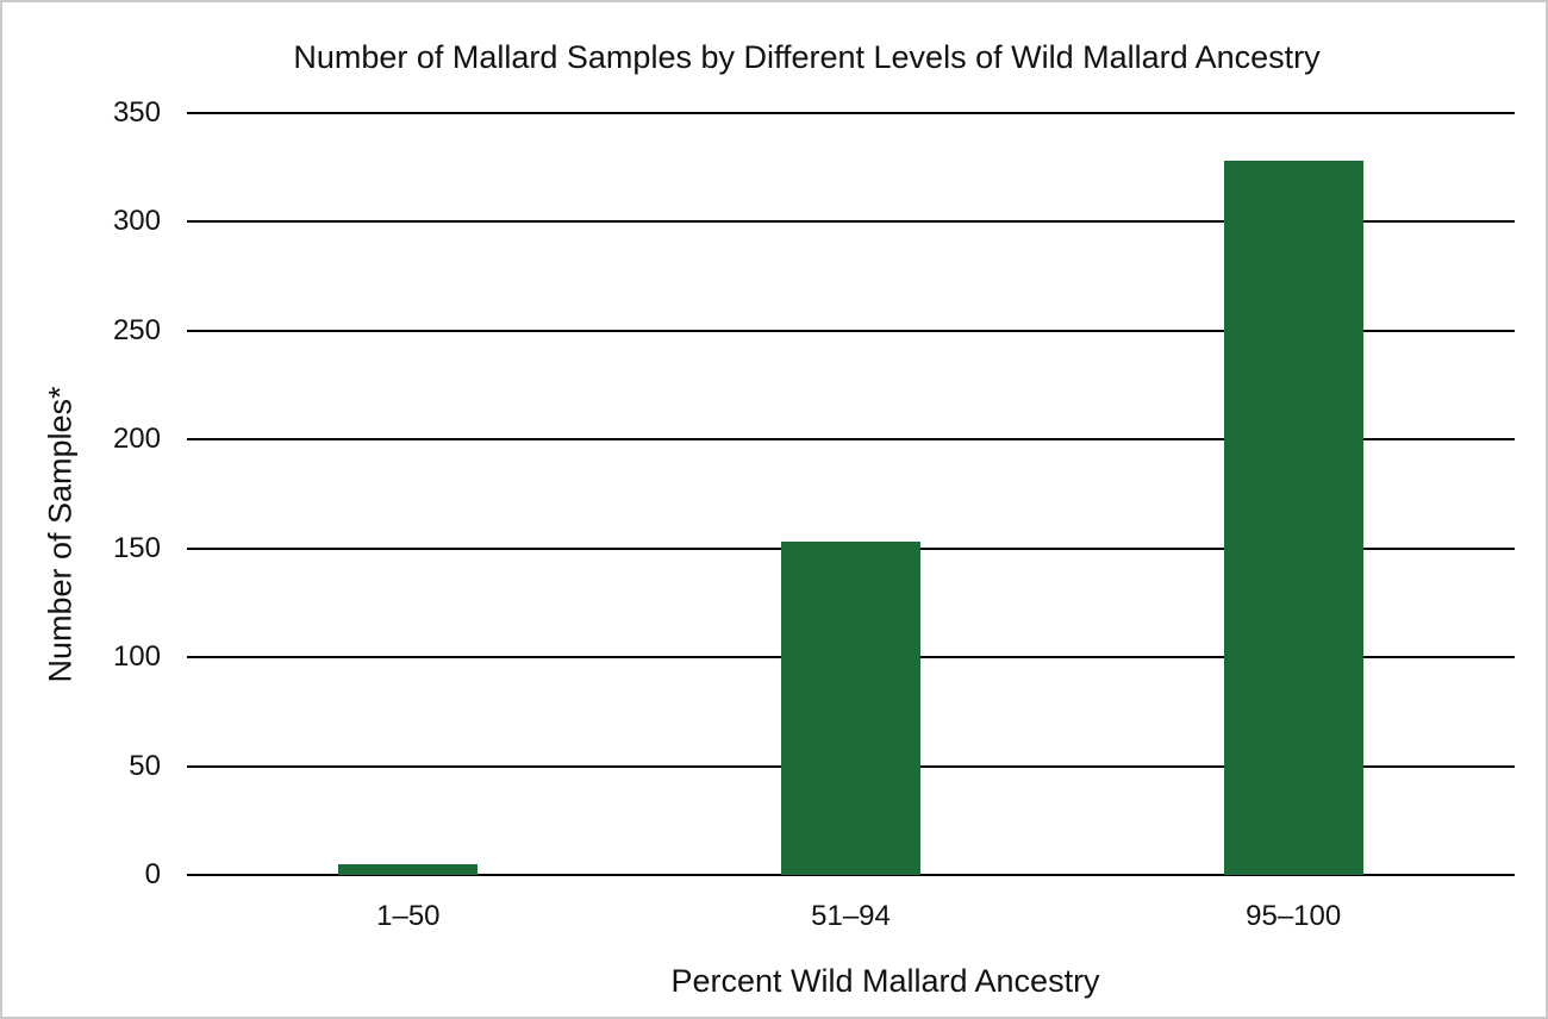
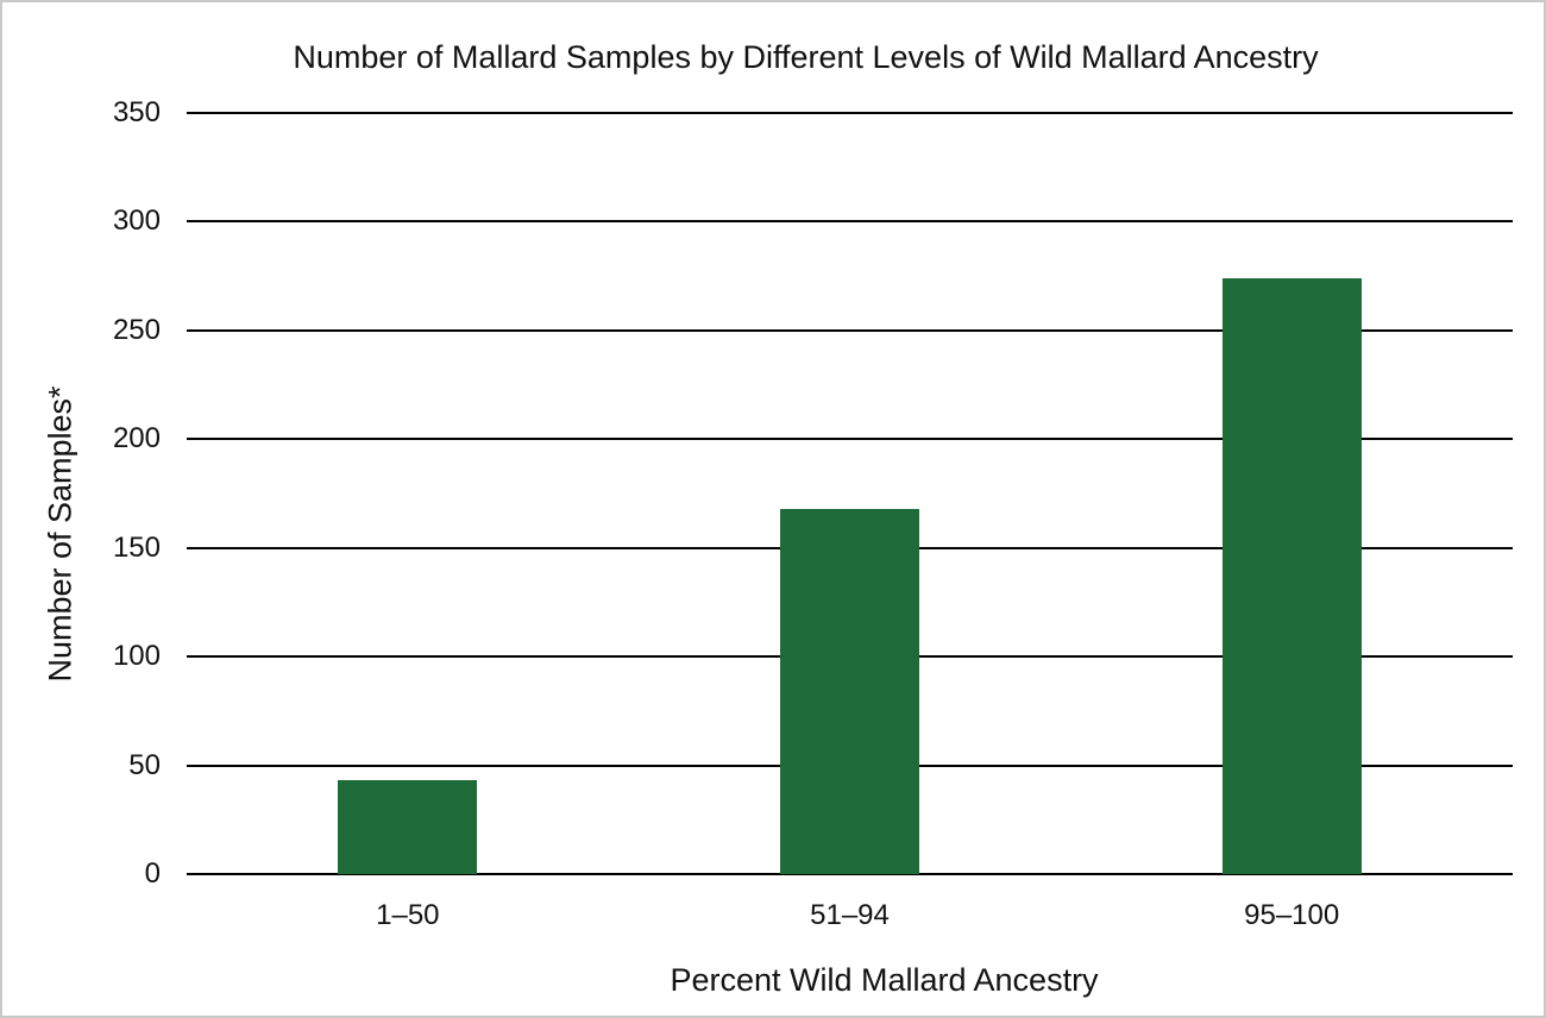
1–50: 5 -> 43
51–94: 153 -> 168
95–100: 328 -> 274
